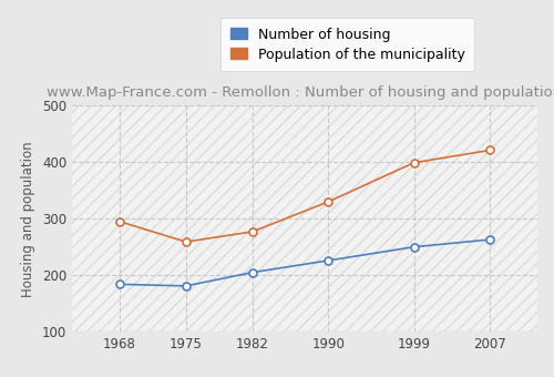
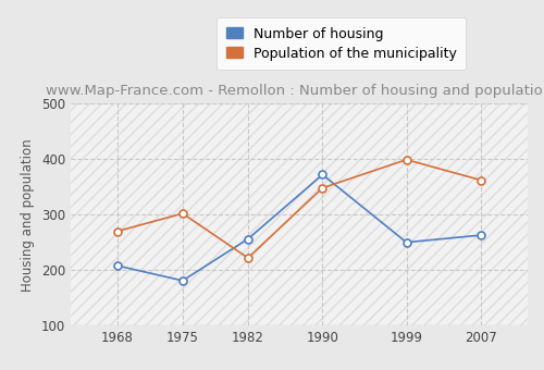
Number of housing/1968: 184 -> 208
Population of the municipality/1968: 295 -> 270
Population of the municipality/1975: 259 -> 302
Number of housing/1982: 205 -> 256
Population of the municipality/1982: 277 -> 222
Number of housing/1990: 226 -> 372
Population of the municipality/1990: 330 -> 348
Population of the municipality/2007: 421 -> 362
